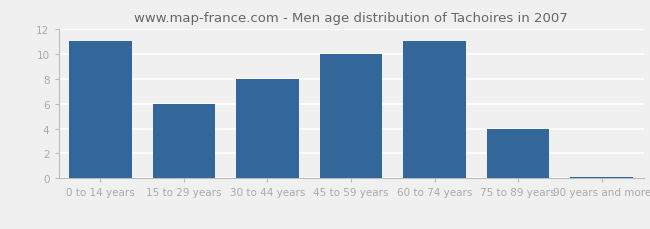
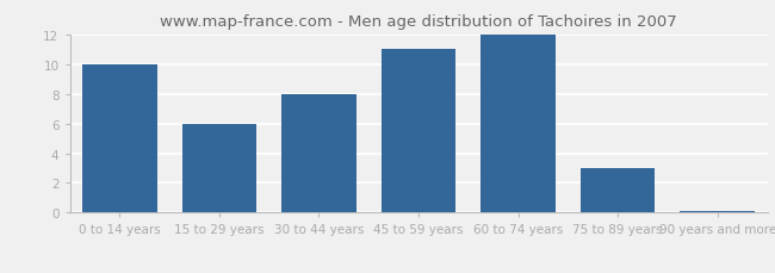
0 to 14 years: 11.0 -> 10.0
45 to 59 years: 10.0 -> 11.0
60 to 74 years: 11.0 -> 12.0
75 to 89 years: 4.0 -> 3.0
